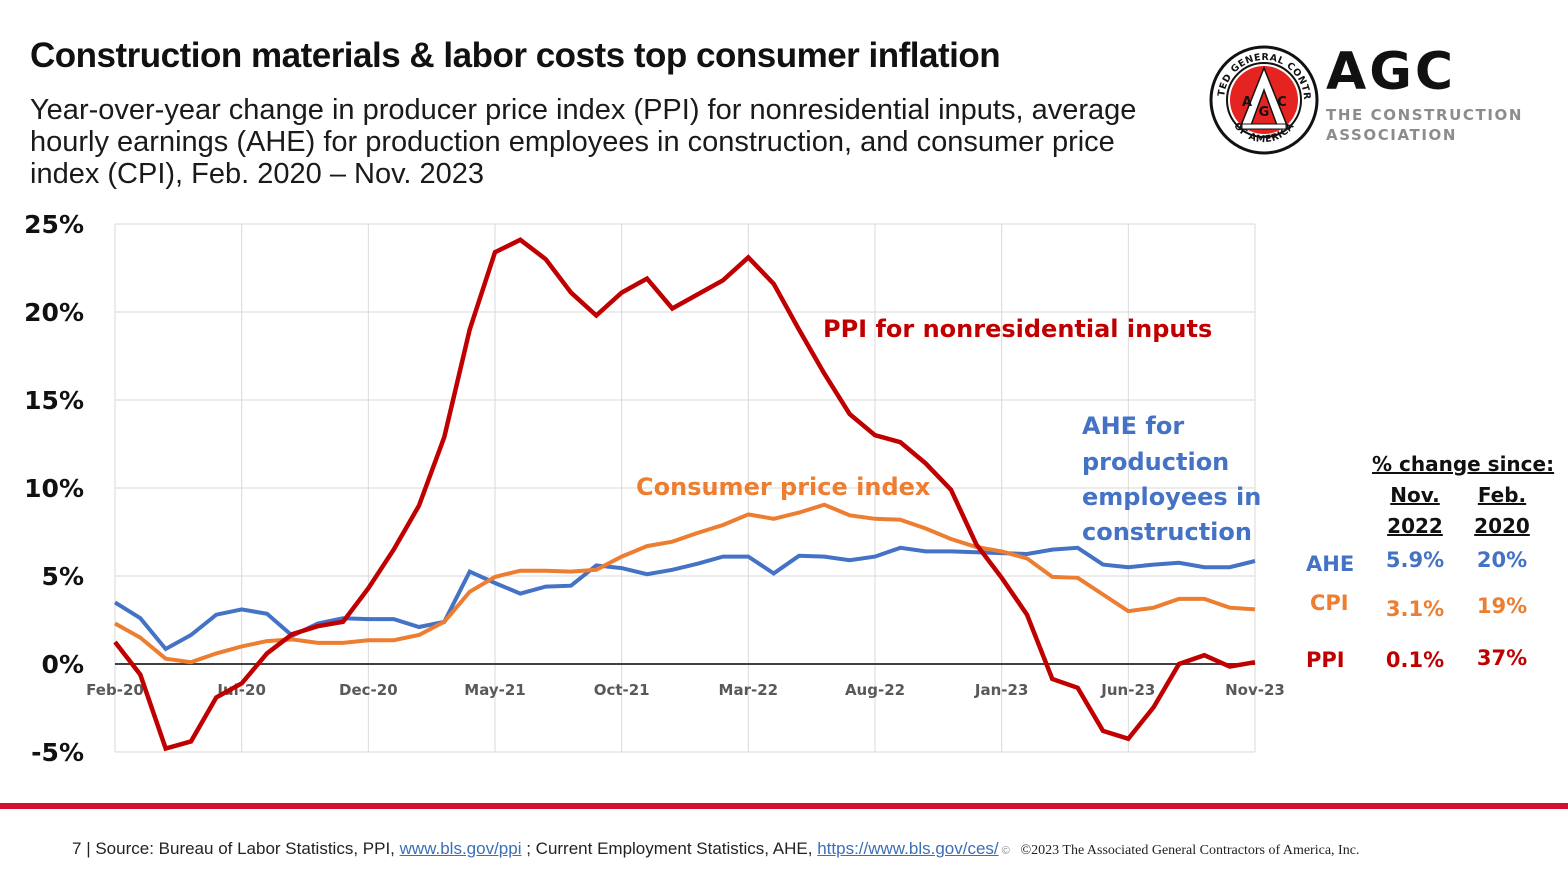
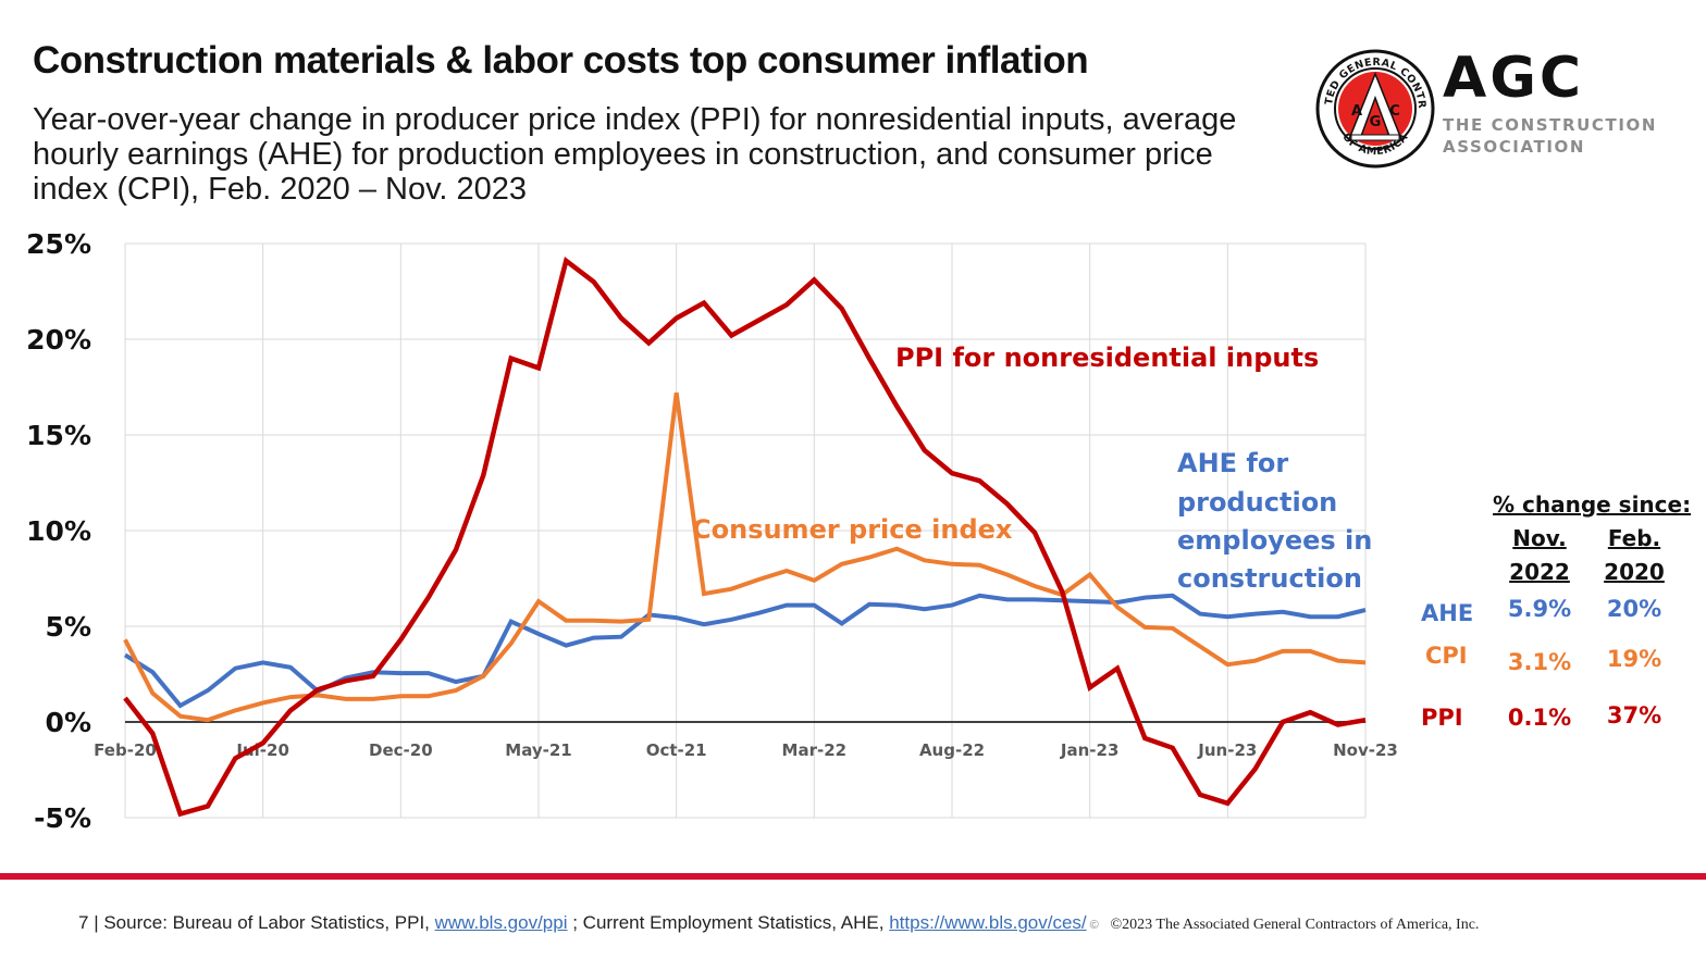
Consumer price index/Feb-20: 2.3% -> 4.3%
PPI for nonresidential inputs/May-21: 23.4% -> 18.5%
Consumer price index/May-21: 5.0% -> 6.3%
Consumer price index/Oct-21: 6.1% -> 17.2%
Consumer price index/Mar-22: 8.5% -> 7.4%
PPI for nonresidential inputs/Jan-23: 4.9% -> 1.8%
Consumer price index/Jan-23: 6.4% -> 7.7%
